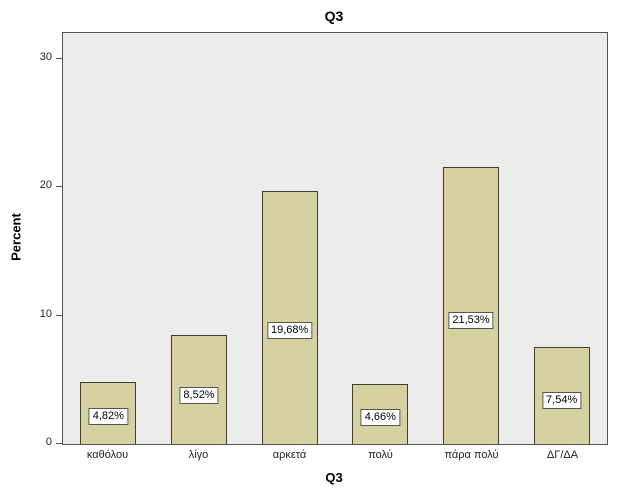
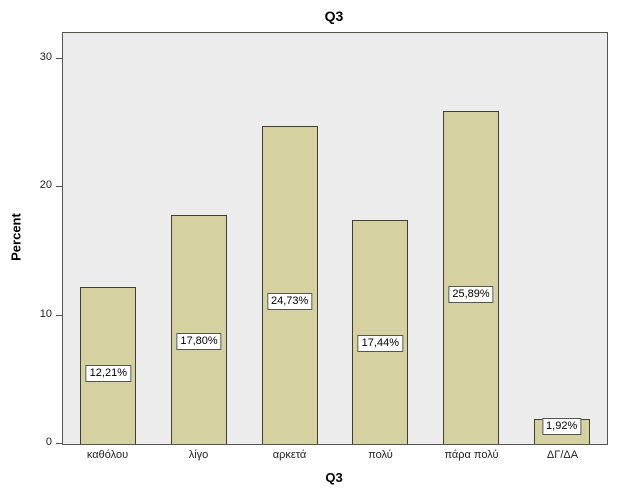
καθόλου: 4,82% -> 12,21%
λίγο: 8,52% -> 17,80%
αρκετά: 19,68% -> 24,73%
πολύ: 4,66% -> 17,44%
πάρα πολύ: 21,53% -> 25,89%
ΔΓ/ΔΑ: 7,54% -> 1,92%
